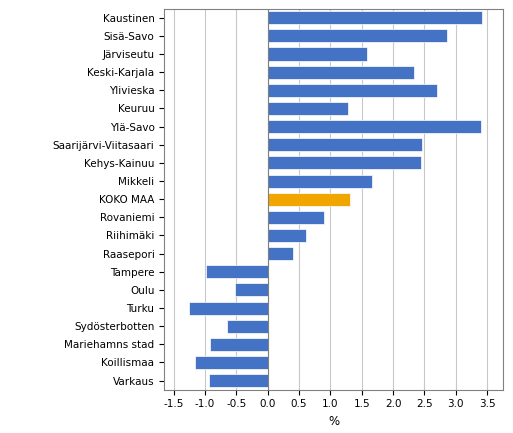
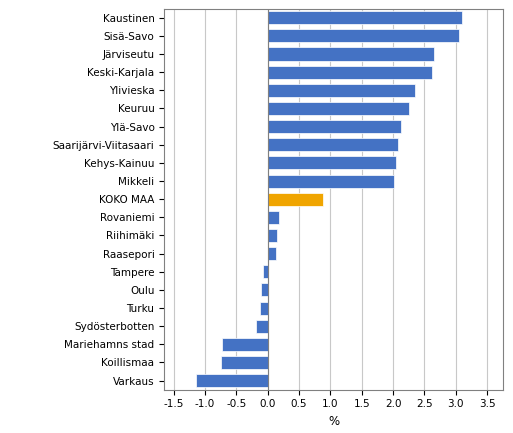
Kaustinen: 3.42 -> 3.10
Sisä-Savo: 2.86 -> 3.05
Järviseutu: 1.58 -> 2.65
Keski-Karjala: 2.34 -> 2.62
Ylivieska: 2.70 -> 2.35
Keuruu: 1.28 -> 2.25
Ylä-Savo: 3.40 -> 2.12
Saarijärvi-Viitasaari: 2.46 -> 2.08
Kehys-Kainuu: 2.44 -> 2.05
Mikkeli: 1.66 -> 2.02
KOKO MAA: 1.32 -> 0.88
Rovaniemi: 0.90 -> 0.18
Riihimäki: 0.62 -> 0.15
Raasepori: 0.40 -> 0.14
Tampere: -0.98 -> -0.07
Oulu: -0.52 -> -0.10
Turku: -1.26 -> -0.12
Sydösterbotten: -0.64 -> -0.18
Mariehamns stad: -0.92 -> -0.73
Koillismaa: -1.16 -> -0.75
Varkaus: -0.94 -> -1.15
